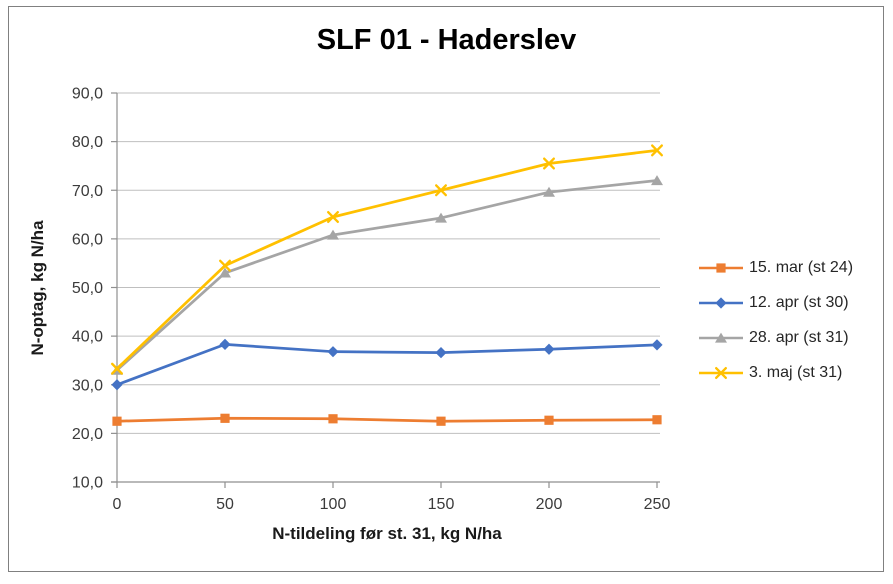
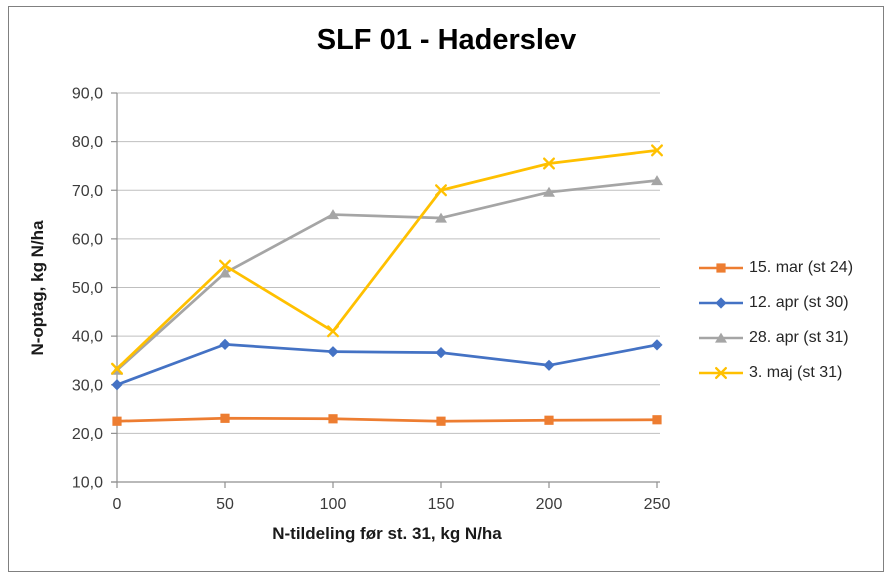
28. apr (st 31)/100: 61 -> 65
3. maj (st 31)/100: 64 -> 41
12. apr (st 30)/200: 37 -> 34
